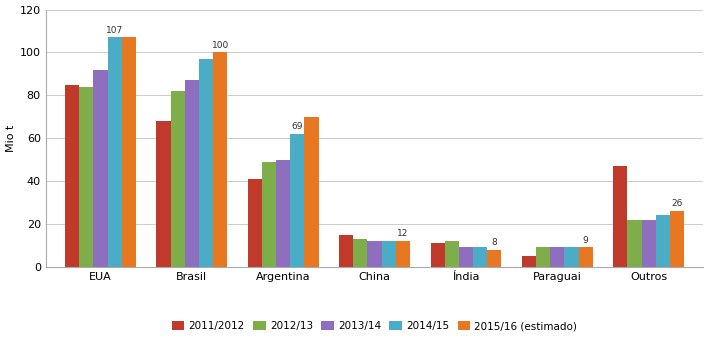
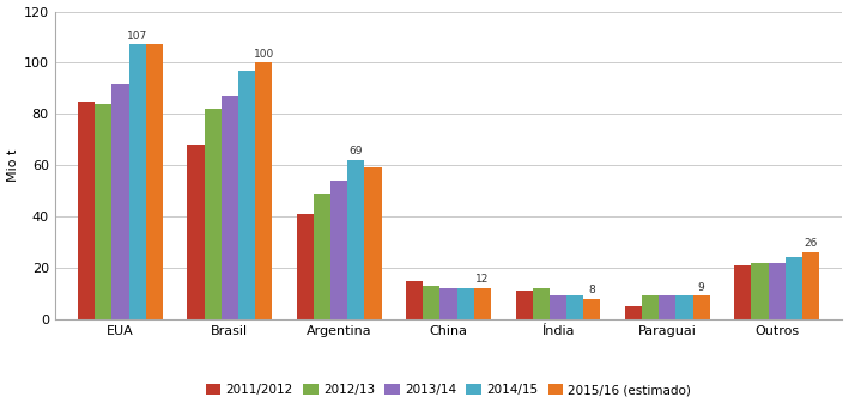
2013/14/Argentina: 50 -> 54
2015/16 (estimado)/Argentina: 70 -> 59
2011/2012/Outros: 47 -> 21
